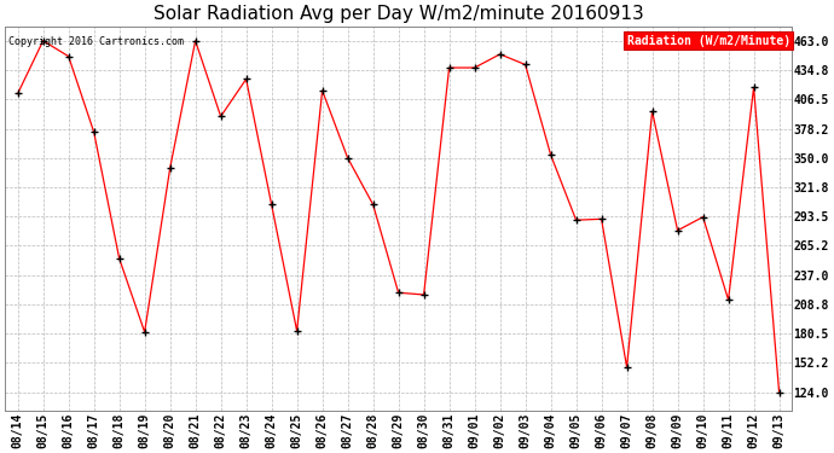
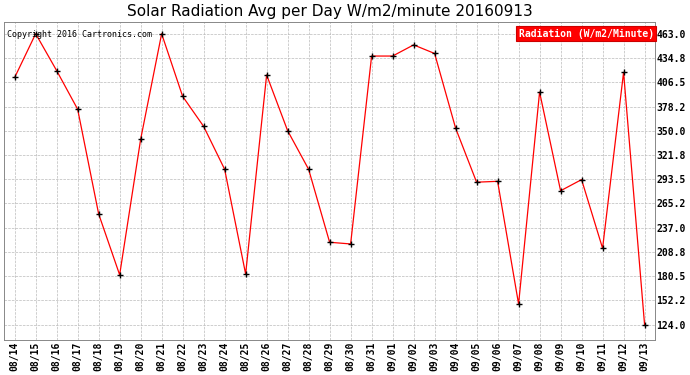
08/16: 448 -> 420
08/23: 426 -> 355
